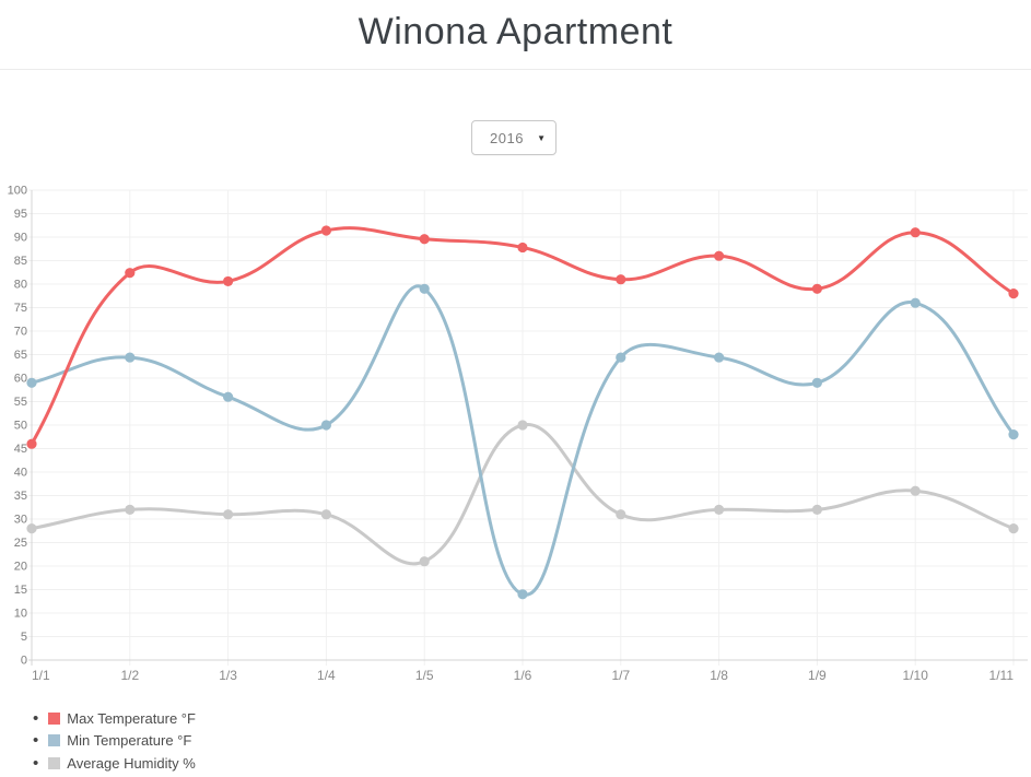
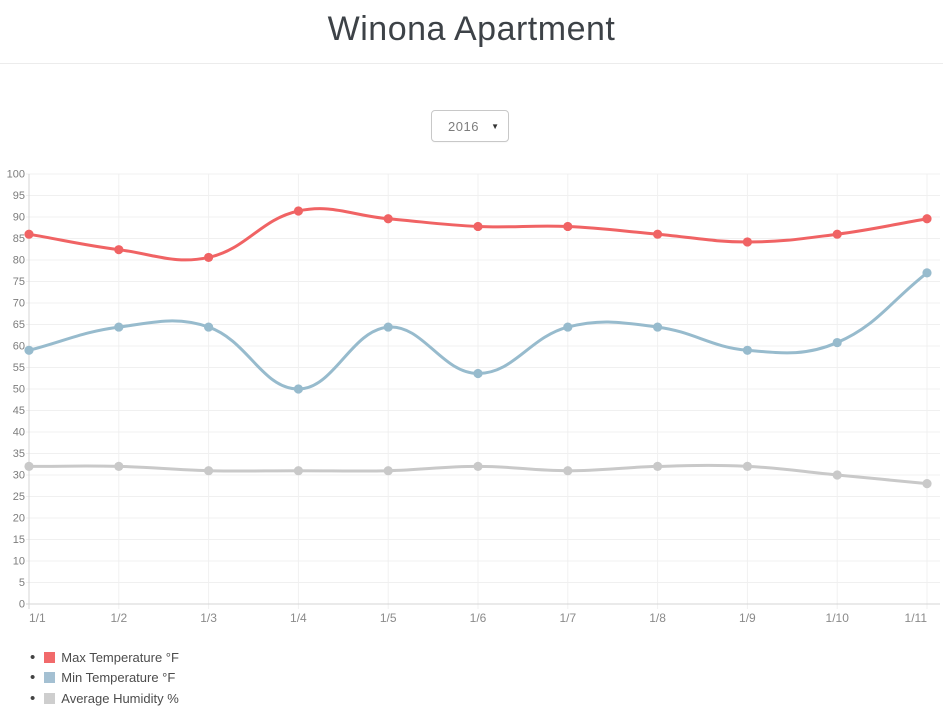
Max Temperature °F/1/1: 46 -> 86
Average Humidity %/1/1: 28 -> 32
Min Temperature °F/1/3: 56 -> 64
Min Temperature °F/1/5: 79 -> 64
Average Humidity %/1/5: 21 -> 31
Min Temperature °F/1/6: 14 -> 54
Average Humidity %/1/6: 50 -> 32
Max Temperature °F/1/7: 81 -> 88
Max Temperature °F/1/9: 79 -> 84
Max Temperature °F/1/10: 91 -> 86
Min Temperature °F/1/10: 76 -> 61
Average Humidity %/1/10: 36 -> 30
Max Temperature °F/1/11: 78 -> 90
Min Temperature °F/1/11: 48 -> 77
